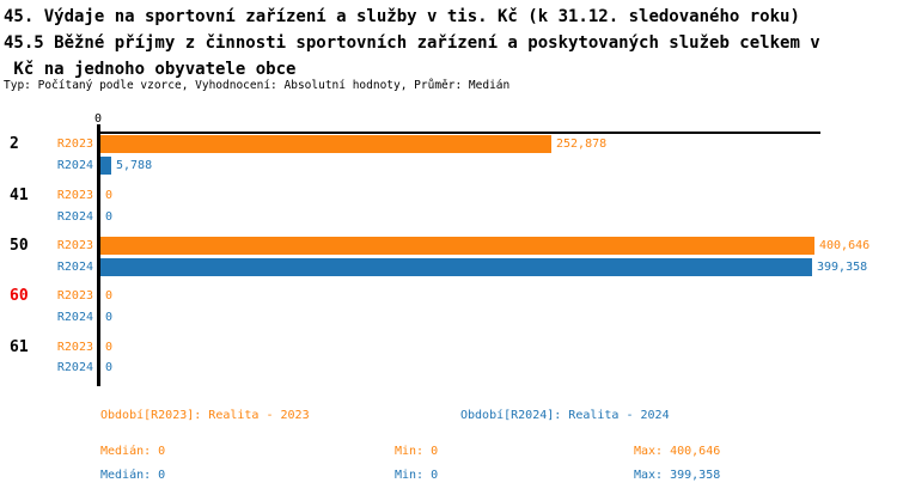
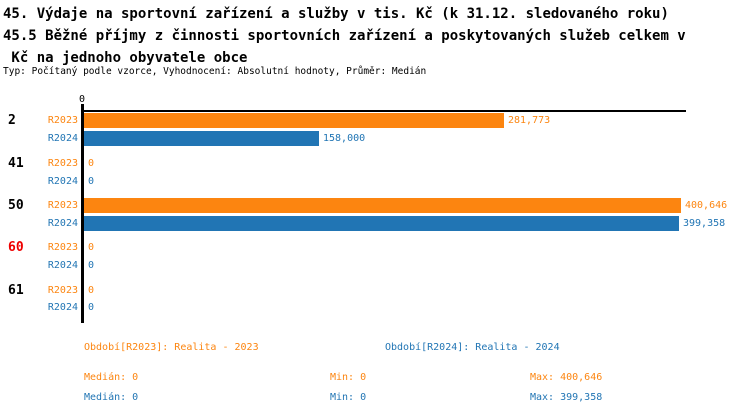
R2023/2: 252,878 -> 281,773
R2024/2: 5,788 -> 158,000
